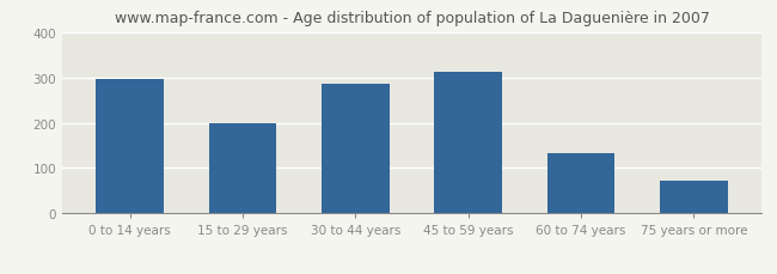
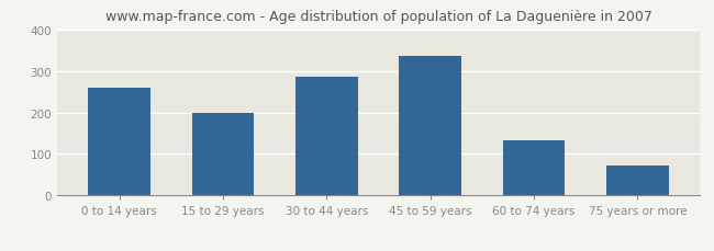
0 to 14 years: 295 -> 260
45 to 59 years: 313 -> 335
